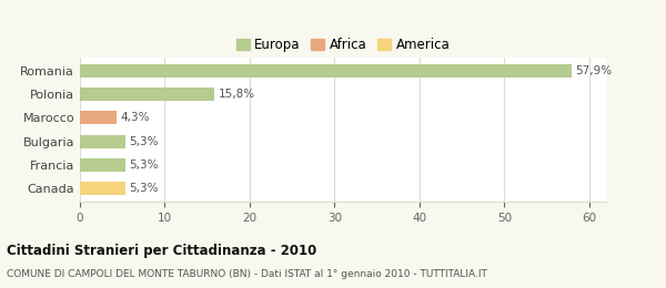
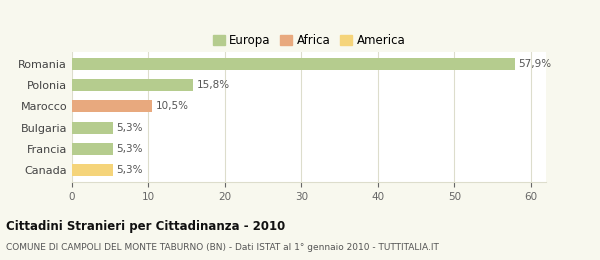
Marocco: 4,3% -> 10,5%
